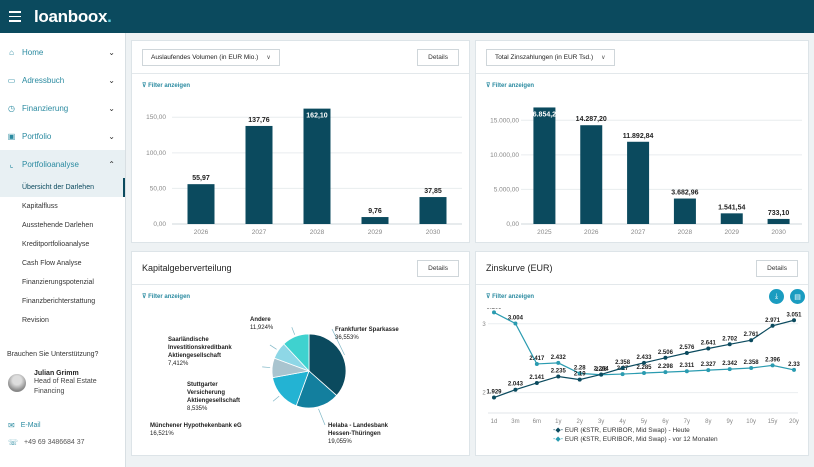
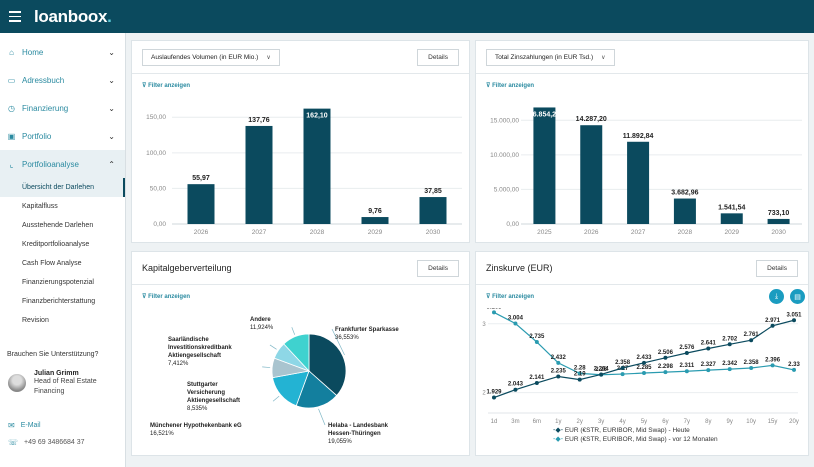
Zinskurve (EUR)/EUR (€STR, EURIBOR, Mid Swap) - vor 12 Monaten/6m: 2.417 -> 2.735
